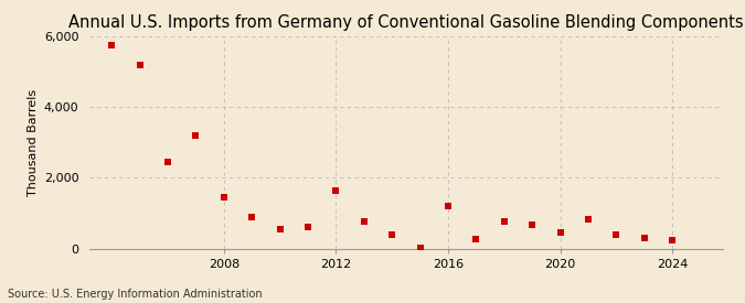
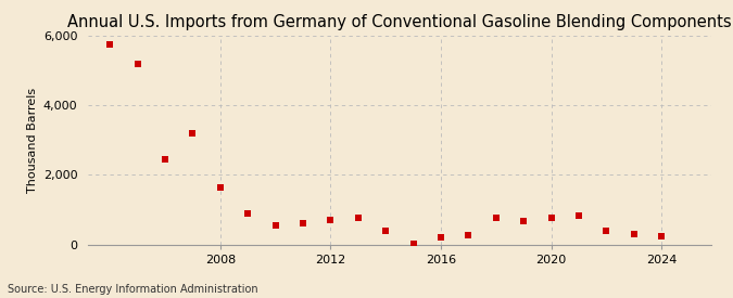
2008: 1,450 -> 1,650
2012: 1,650 -> 700
2016: 1,200 -> 200
2020: 450 -> 750
